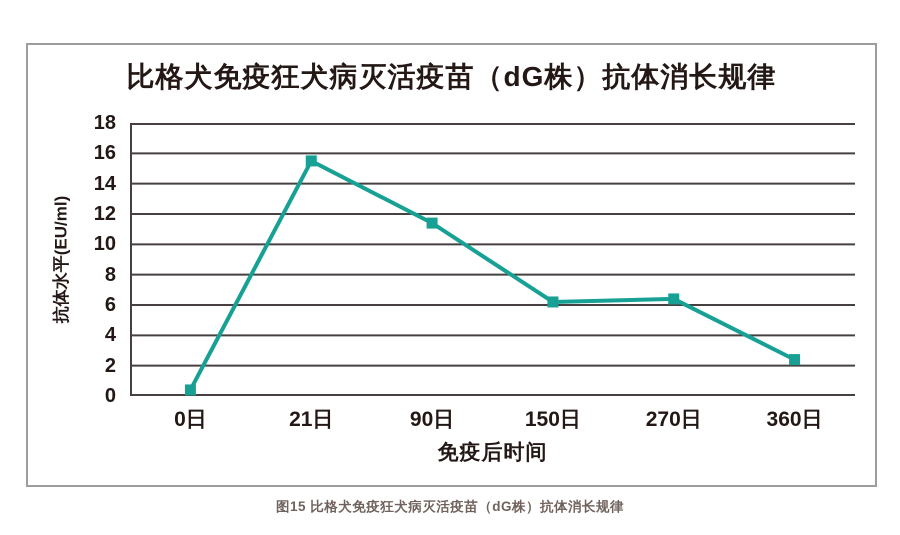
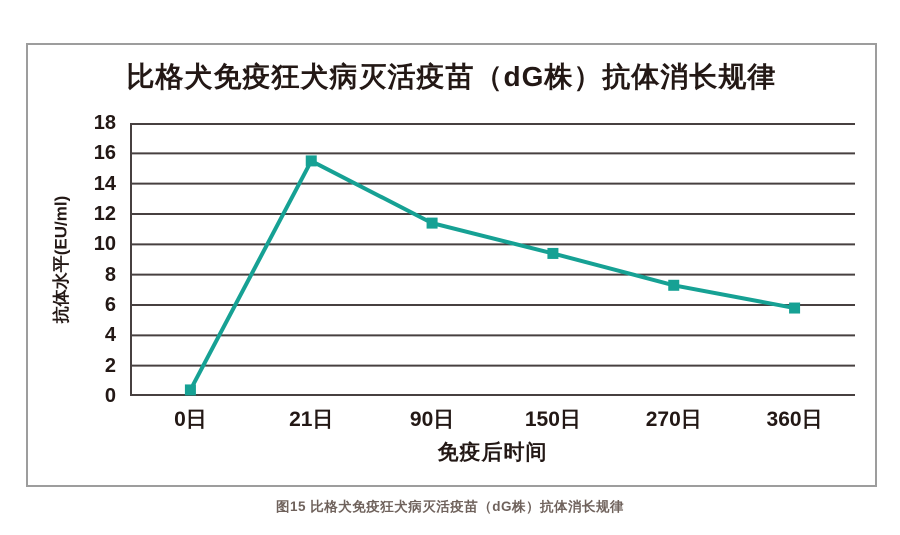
150日: 6.2 -> 9.4
270日: 6.4 -> 7.3
360日: 2.4 -> 5.8
